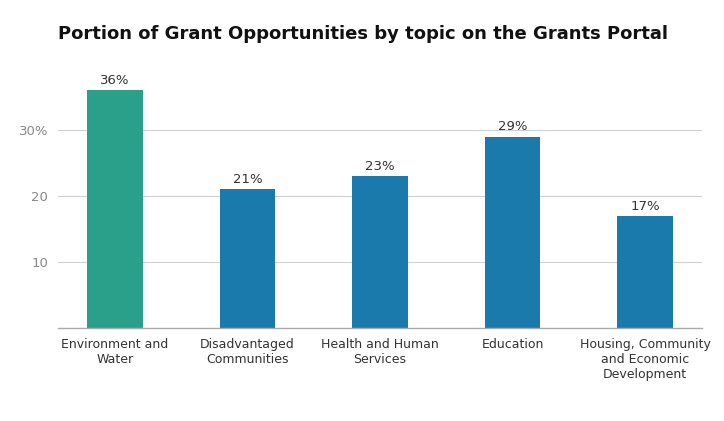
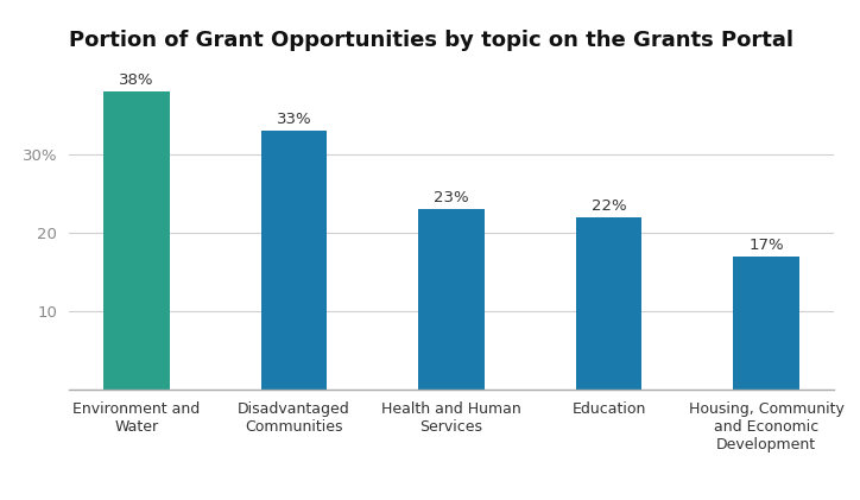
Environment and Water: 36% -> 38%
Disadvantaged Communities: 21% -> 33%
Education: 29% -> 22%
